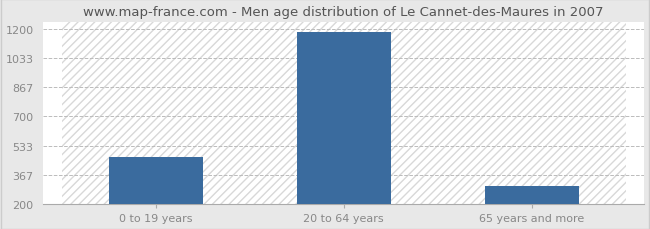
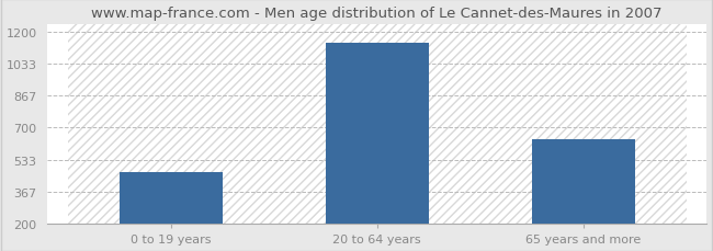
20 to 64 years: 1180 -> 1140
65 years and more: 300 -> 640
